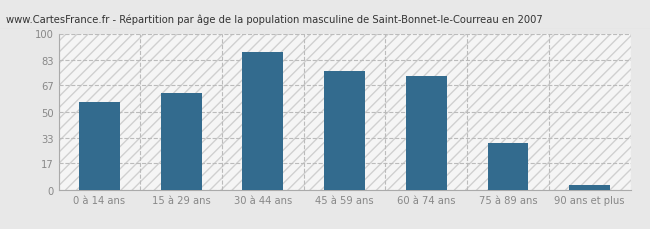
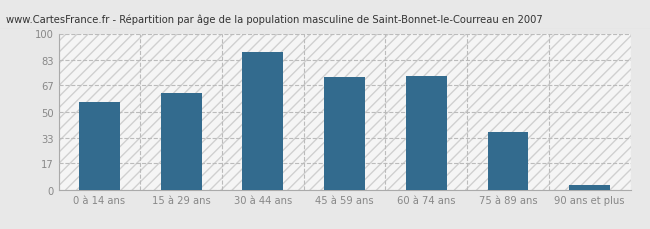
45 à 59 ans: 76 -> 72
75 à 89 ans: 30 -> 37
